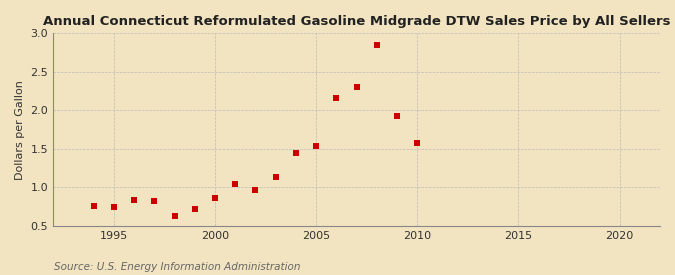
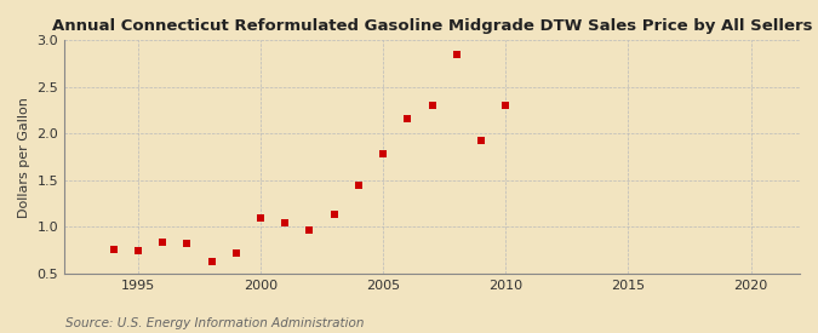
2000: 0.86 -> 1.10
2005: 1.54 -> 1.78
2010: 1.58 -> 2.30
